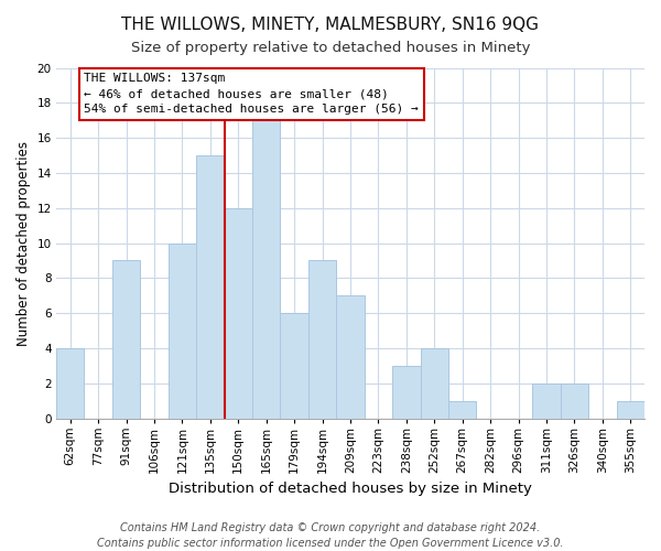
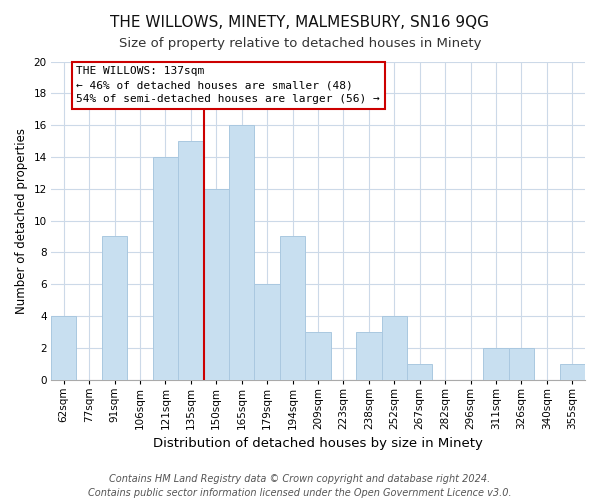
121sqm: 10 -> 14
165sqm: 17 -> 16
209sqm: 7 -> 3
